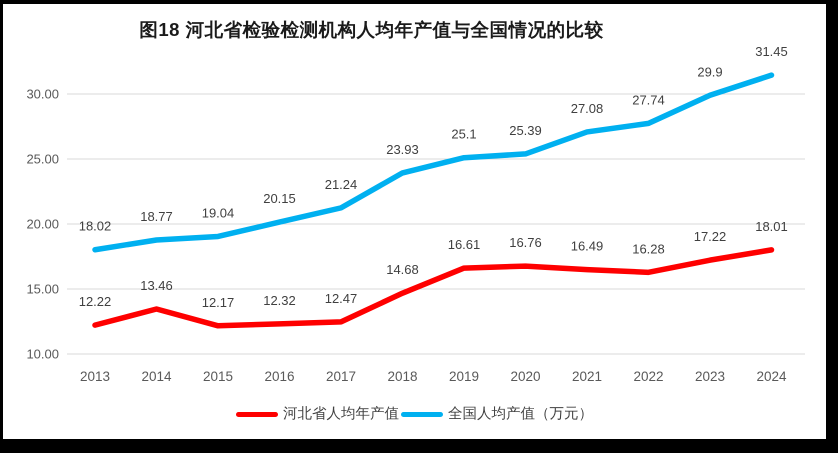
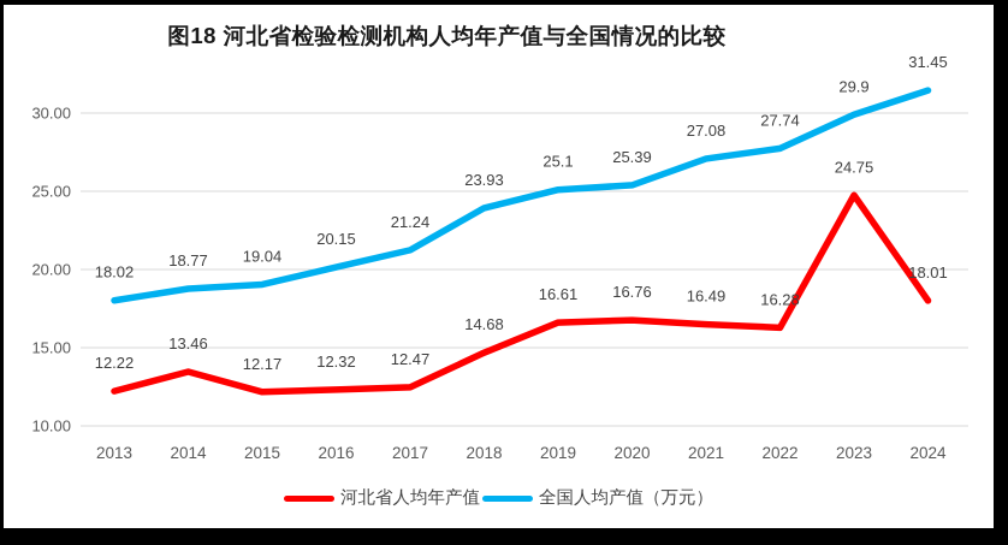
河北省人均年产值/2023: 17.22 -> 24.75
